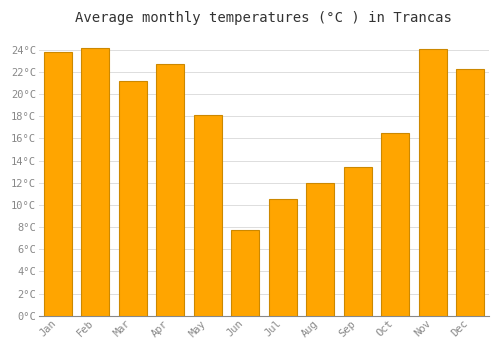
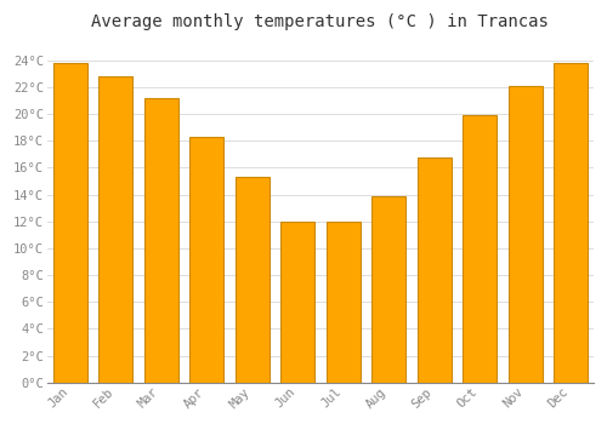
Feb: 24.2°C -> 22.8°C
Apr: 22.7°C -> 18.3°C
May: 18.1°C -> 15.3°C
Jun: 7.7°C -> 12.0°C
Jul: 10.5°C -> 12.0°C
Aug: 12.0°C -> 13.9°C
Sep: 13.4°C -> 16.8°C
Oct: 16.5°C -> 19.9°C
Nov: 24.1°C -> 22.1°C
Dec: 22.3°C -> 23.8°C
